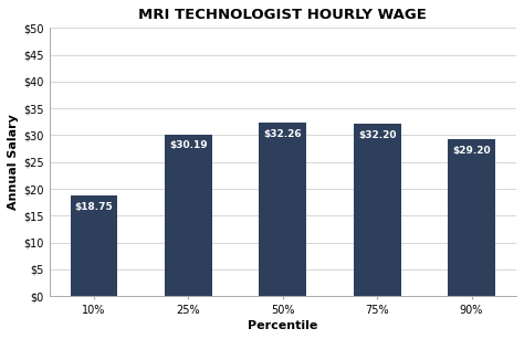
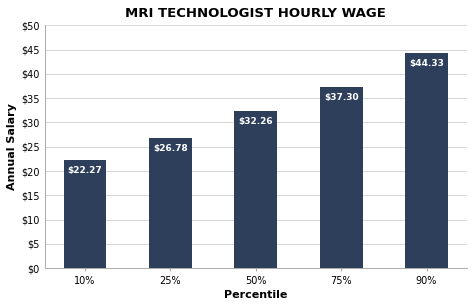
10%: $18.75 -> $22.27
25%: $30.19 -> $26.78
75%: $32.20 -> $37.30
90%: $29.20 -> $44.33
